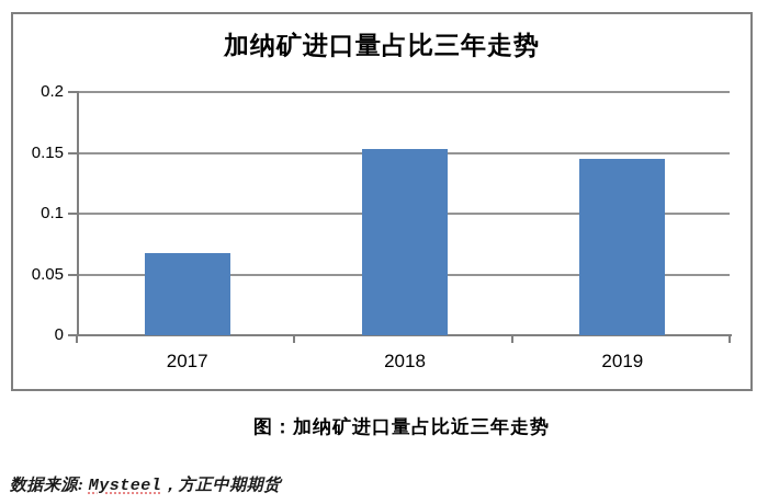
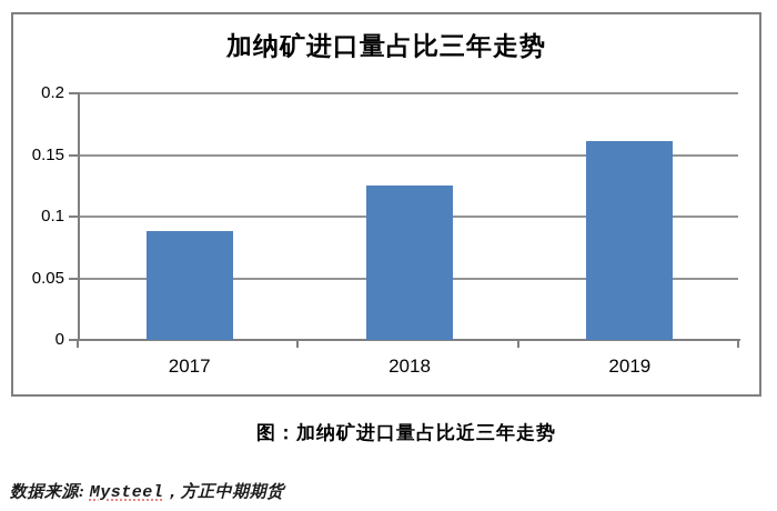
2017: 0.068 -> 0.088
2018: 0.153 -> 0.125
2019: 0.145 -> 0.161
